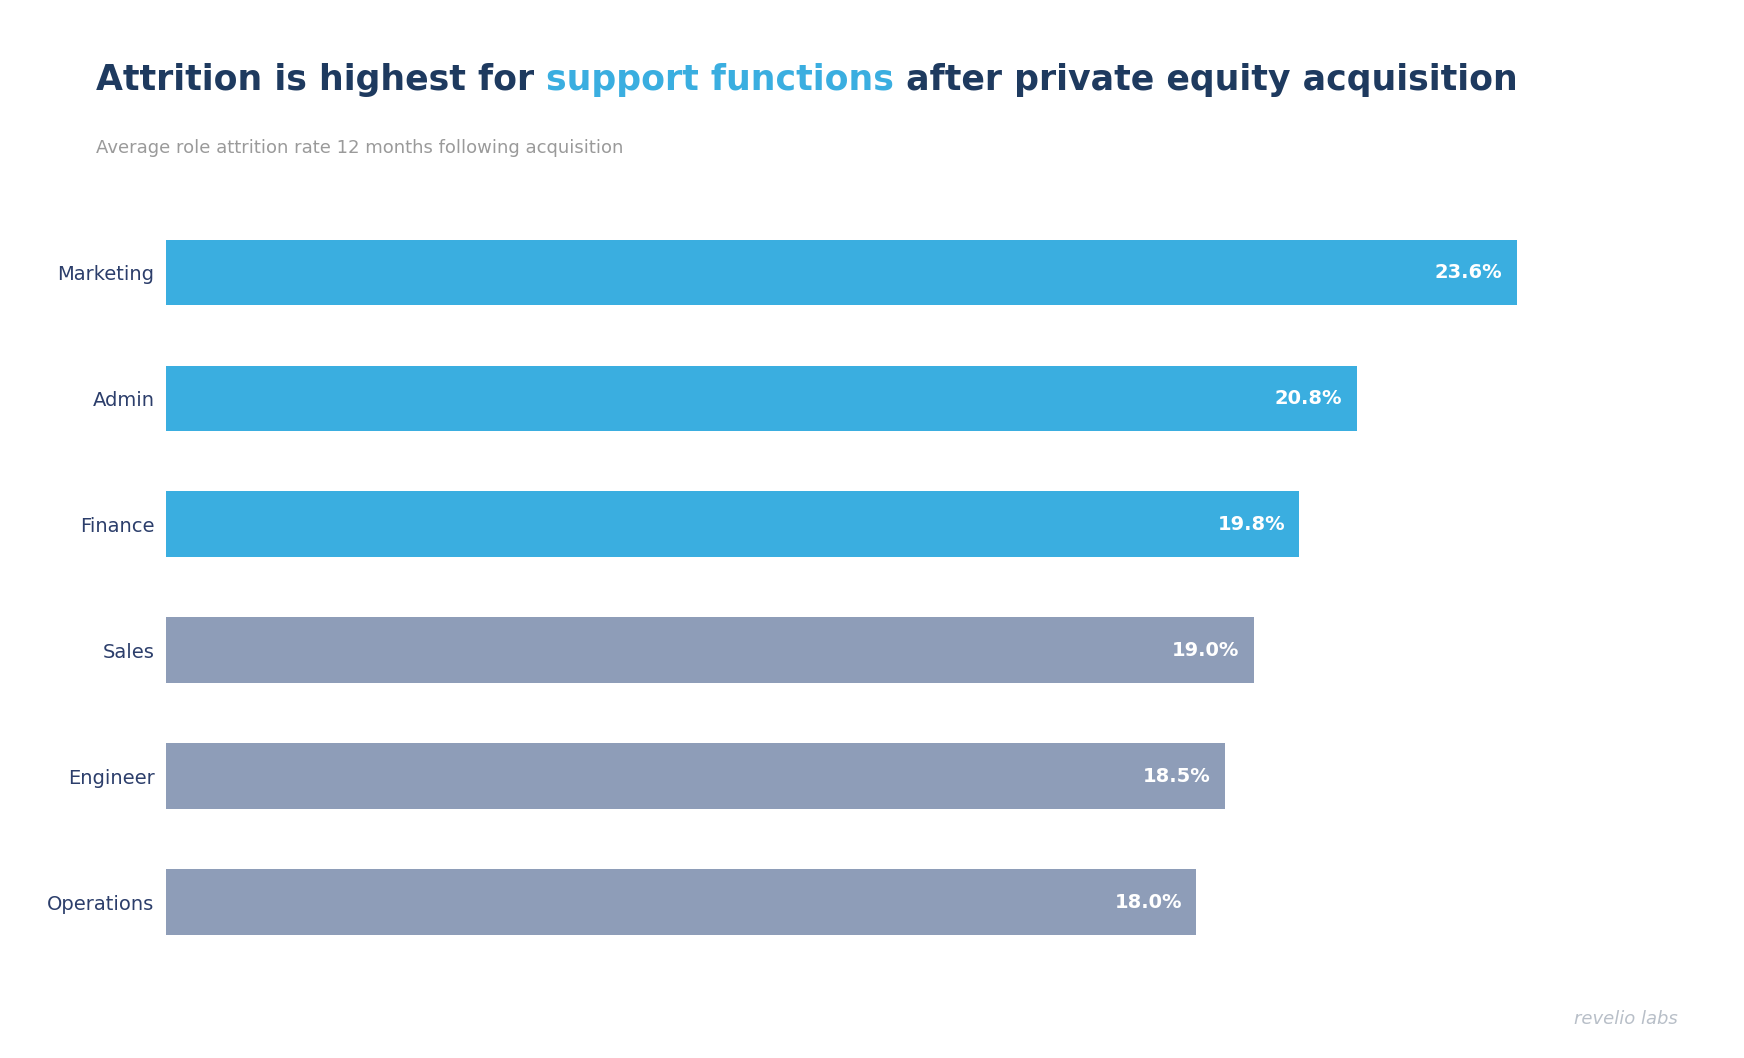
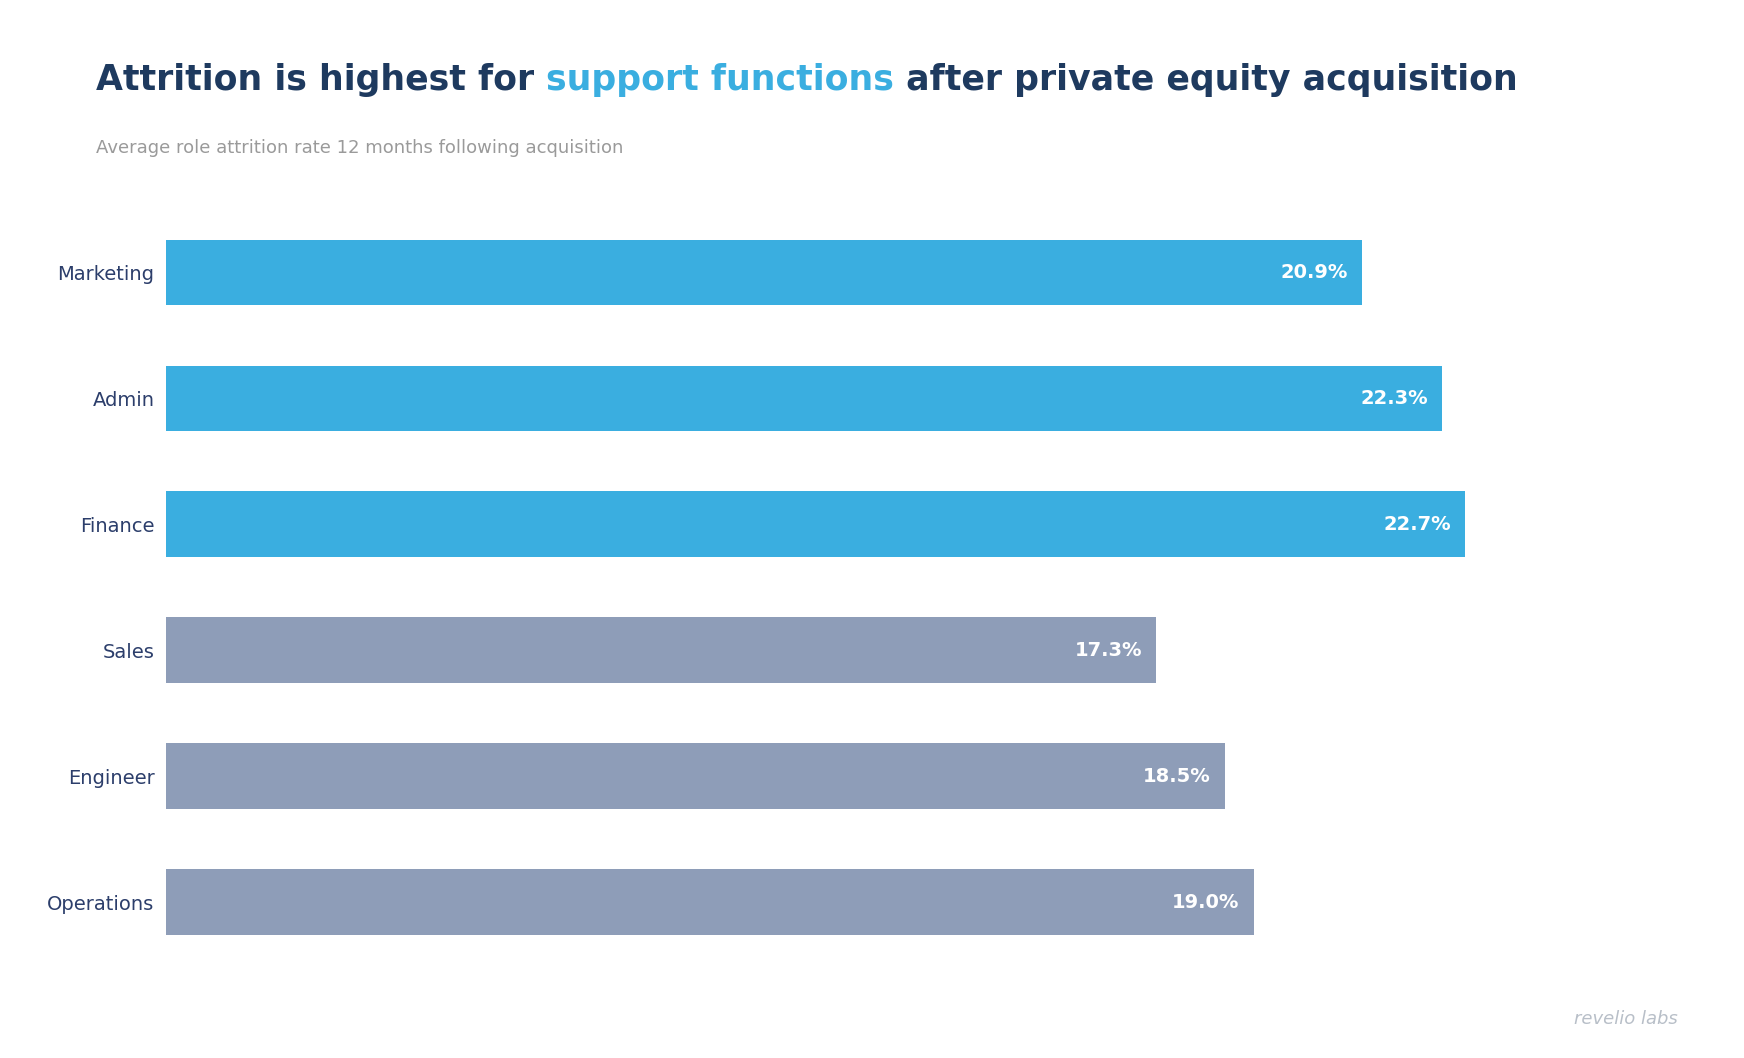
Marketing: 23.6% -> 20.9%
Admin: 20.8% -> 22.3%
Finance: 19.8% -> 22.7%
Sales: 19.0% -> 17.3%
Operations: 18.0% -> 19.0%
